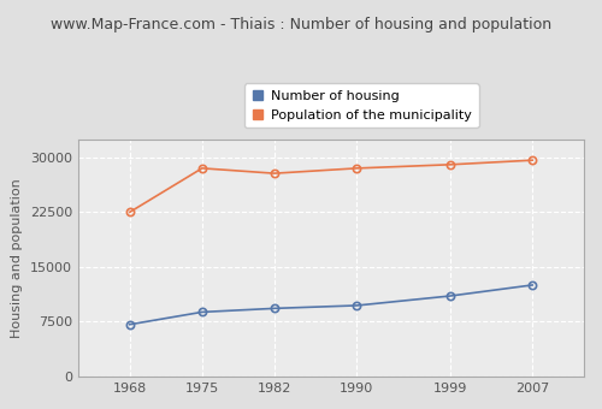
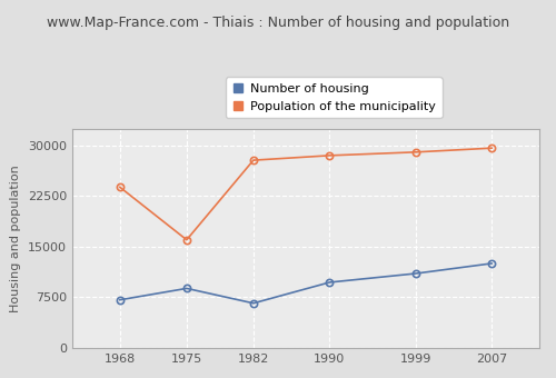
Population of the municipality/1968: 22500 -> 23800
Population of the municipality/1975: 28500 -> 16000
Number of housing/1982: 9300 -> 6600
